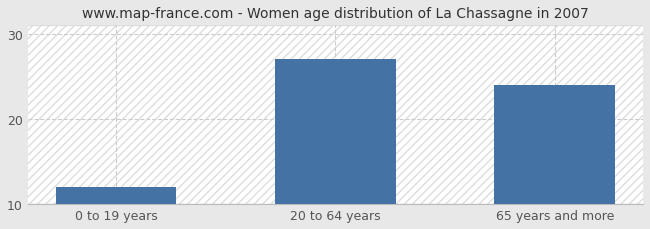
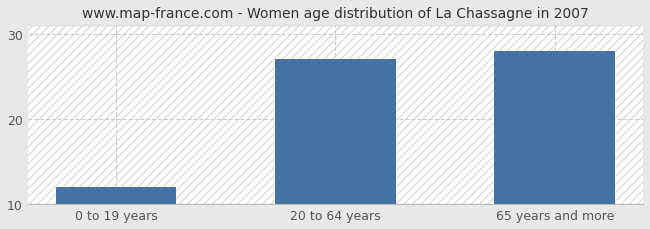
65 years and more: 24 -> 28
